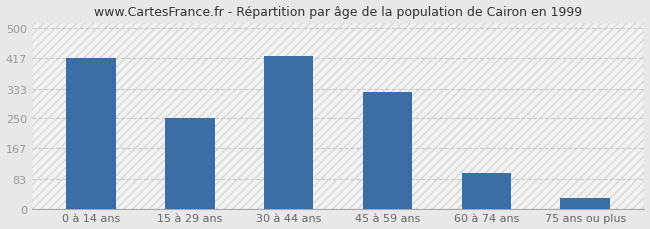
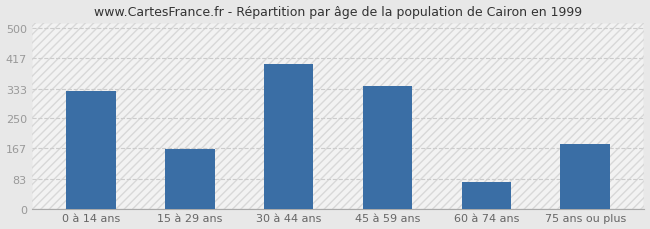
0 à 14 ans: 417 -> 325
15 à 29 ans: 250 -> 165
30 à 44 ans: 422 -> 400
45 à 59 ans: 323 -> 340
60 à 74 ans: 100 -> 75
75 ans ou plus: 30 -> 180
